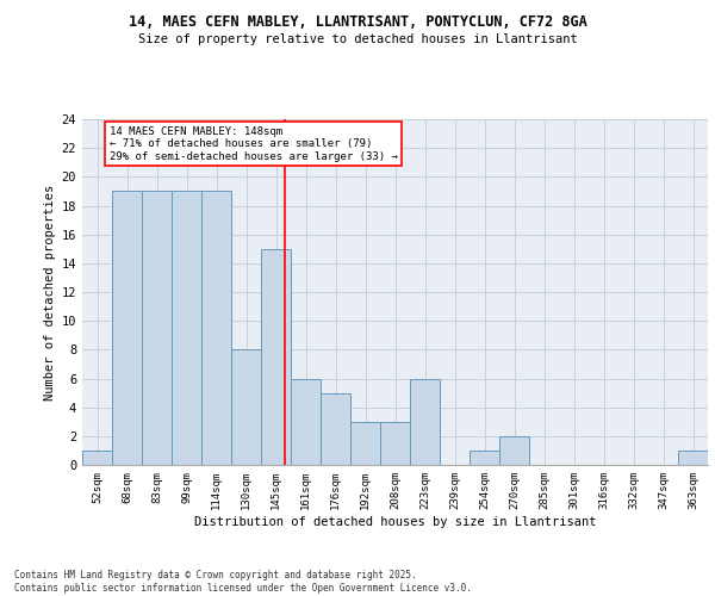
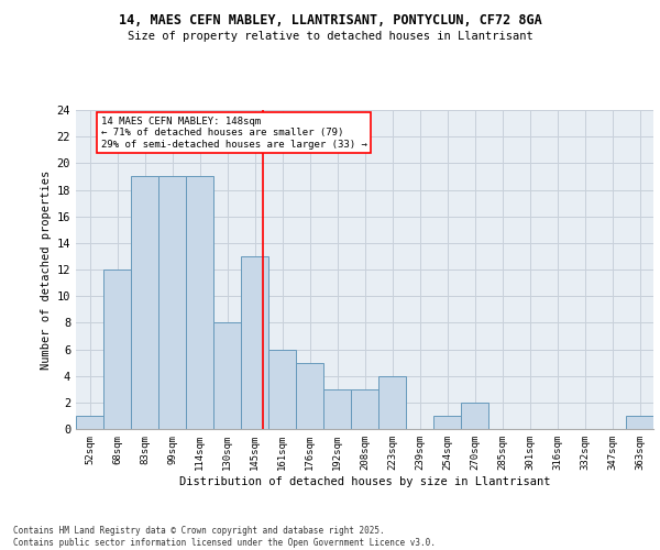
68sqm: 19 -> 12
145sqm: 15 -> 13
223sqm: 6 -> 4
